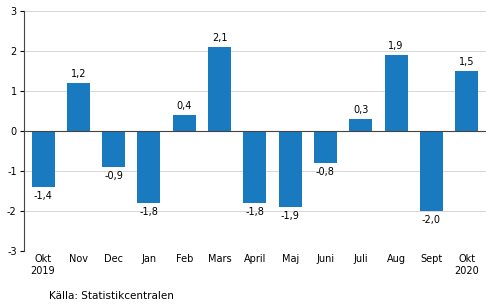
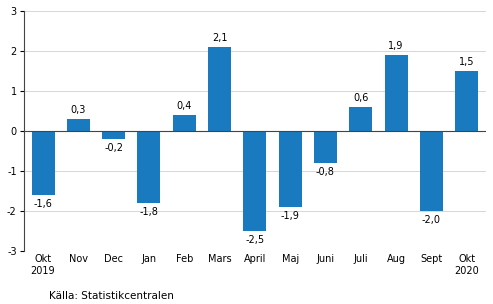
Okt 2019: -1,4 -> -1,6
Nov: 1,2 -> 0,3
Dec: -0,9 -> -0,2
April: -1,8 -> -2,5
Juli: 0,3 -> 0,6
